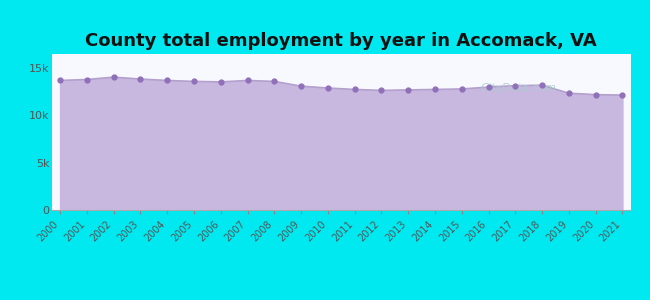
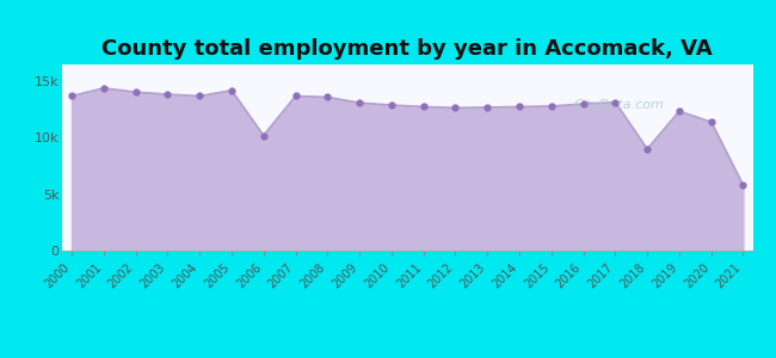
2001: 13.8k -> 14.4k
2005: 13.6k -> 14.2k
2006: 13.6k -> 10.2k
2018: 13.2k -> 9.0k
2020: 12.2k -> 11.4k
2021: 12.2k -> 5.8k
